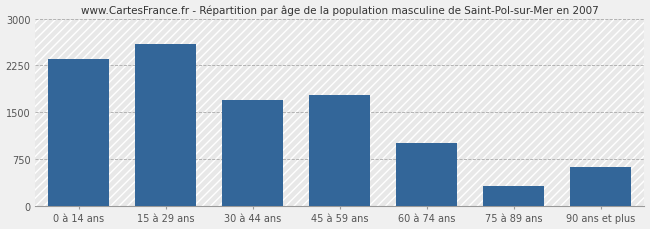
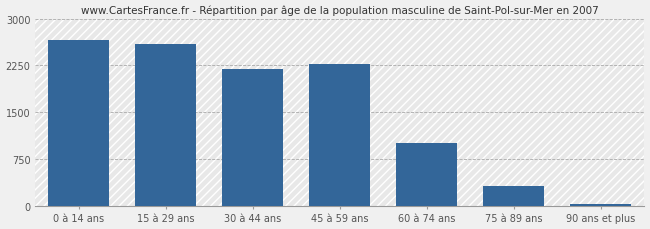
0 à 14 ans: 2360 -> 2660
30 à 44 ans: 1700 -> 2190
45 à 59 ans: 1780 -> 2270
90 ans et plus: 620 -> 20
